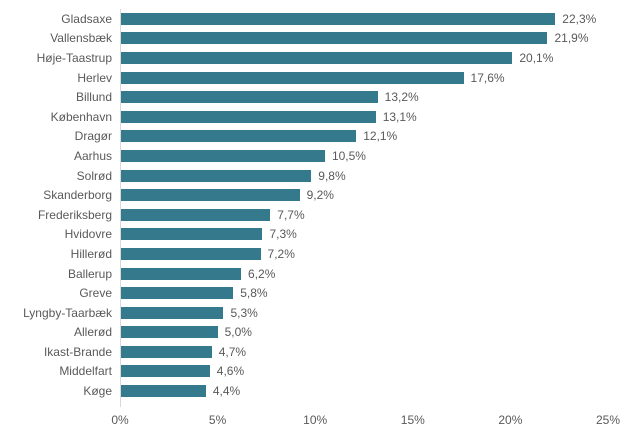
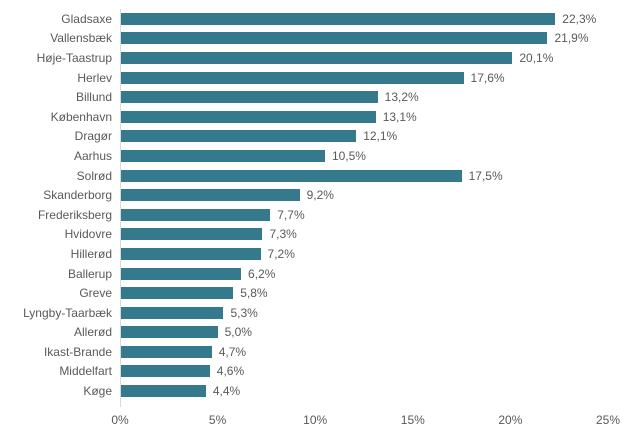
Solrød: 9,8% -> 17,5%
